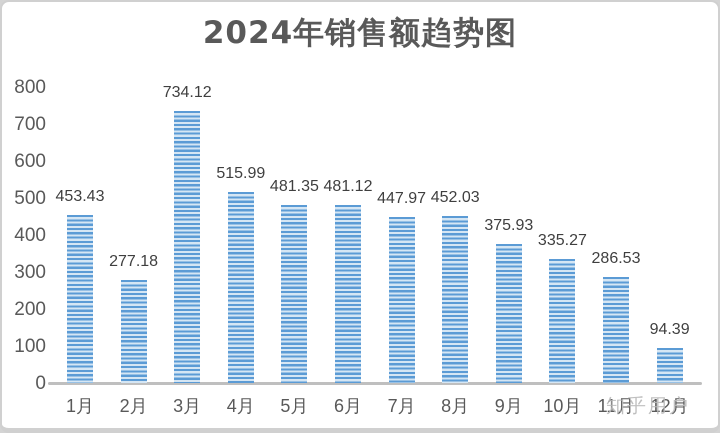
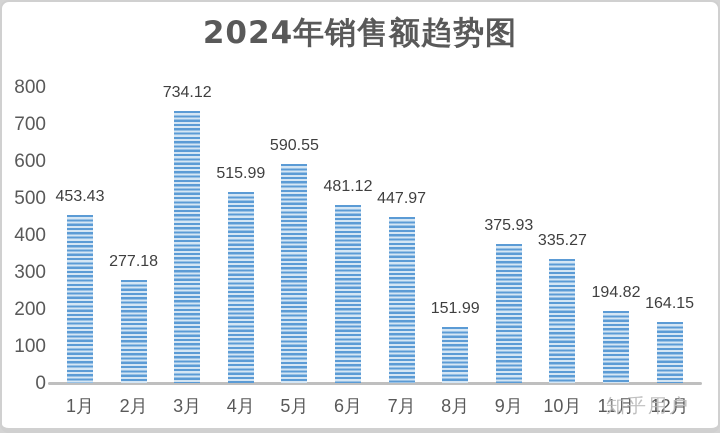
5月: 481.35 -> 590.55
8月: 452.03 -> 151.99
11月: 286.53 -> 194.82
12月: 94.39 -> 164.15
